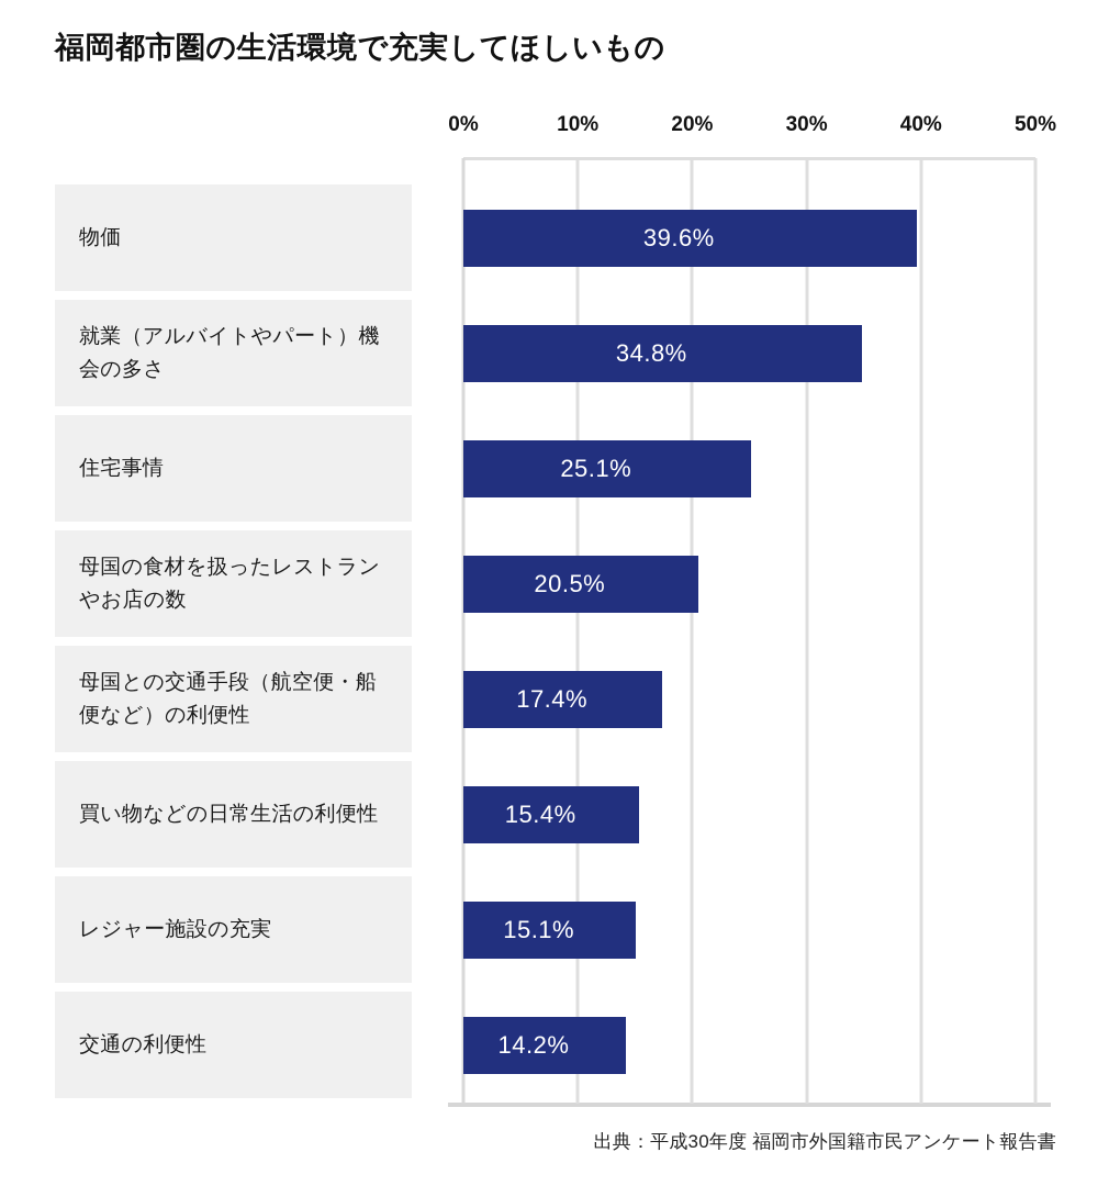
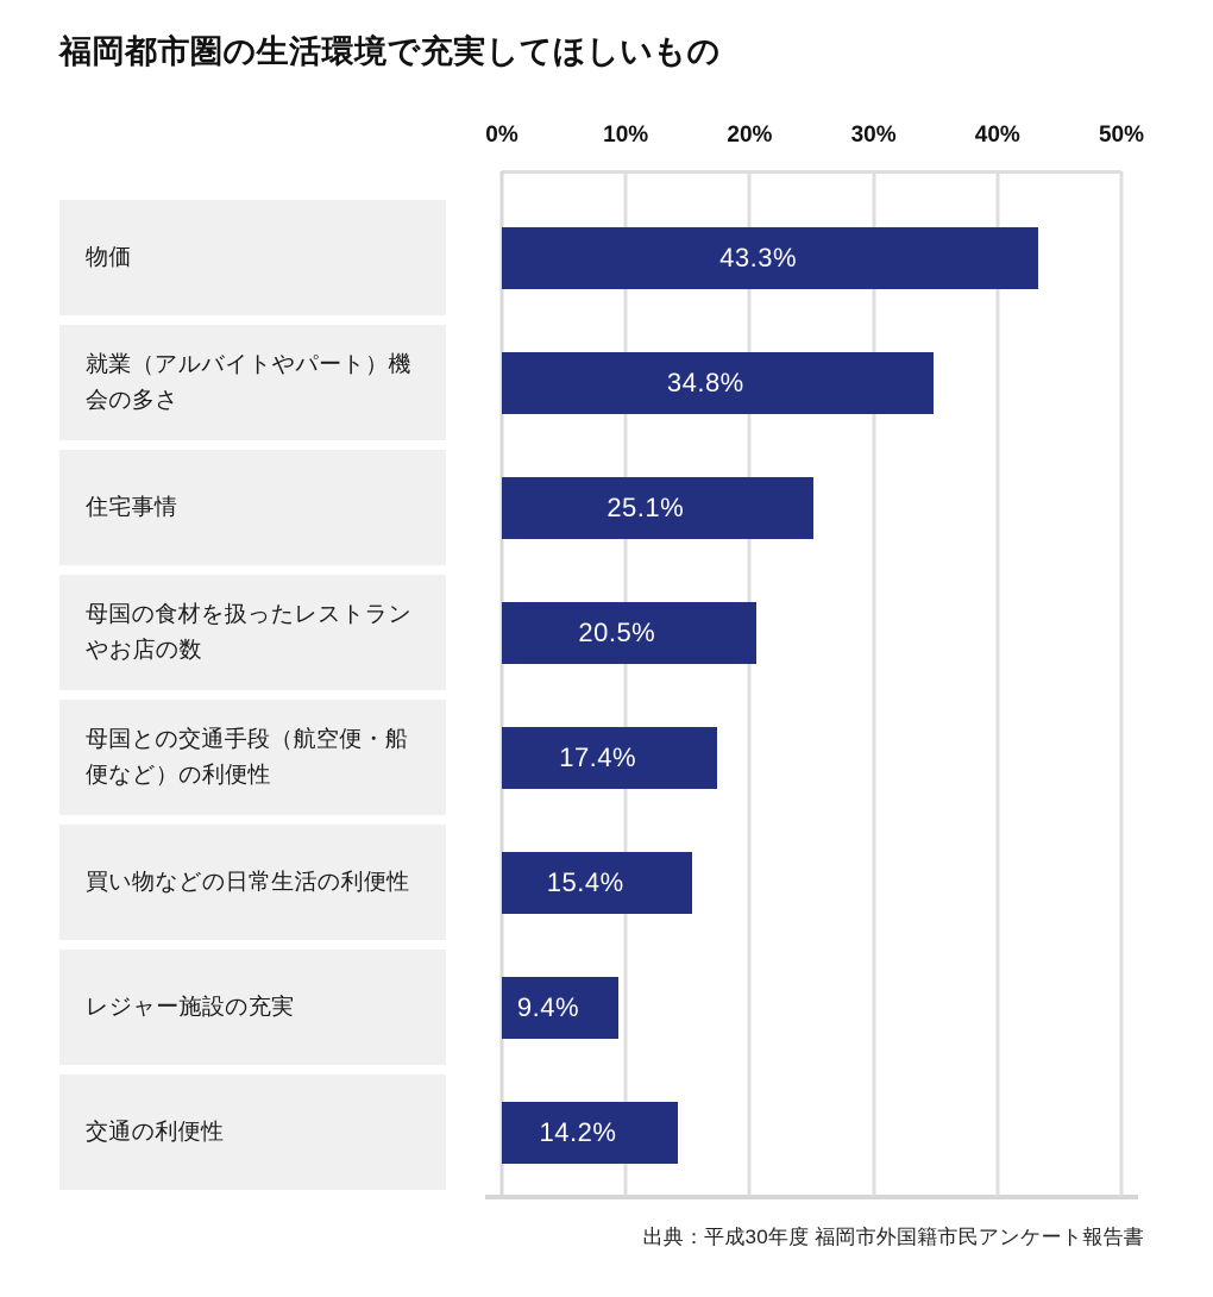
物価: 39.6% -> 43.3%
レジャー施設の充実: 15.1% -> 9.4%
